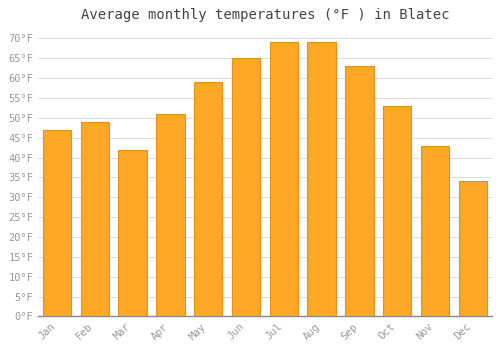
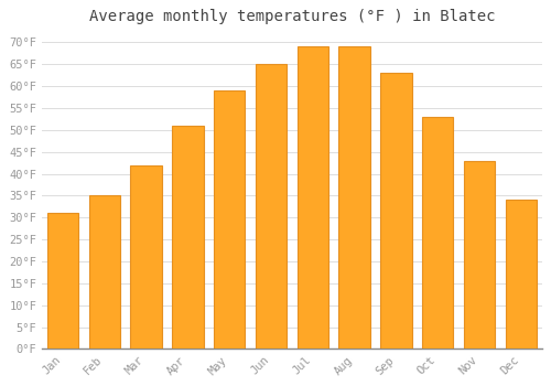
Jan: 47°F -> 31°F
Feb: 49°F -> 35°F
